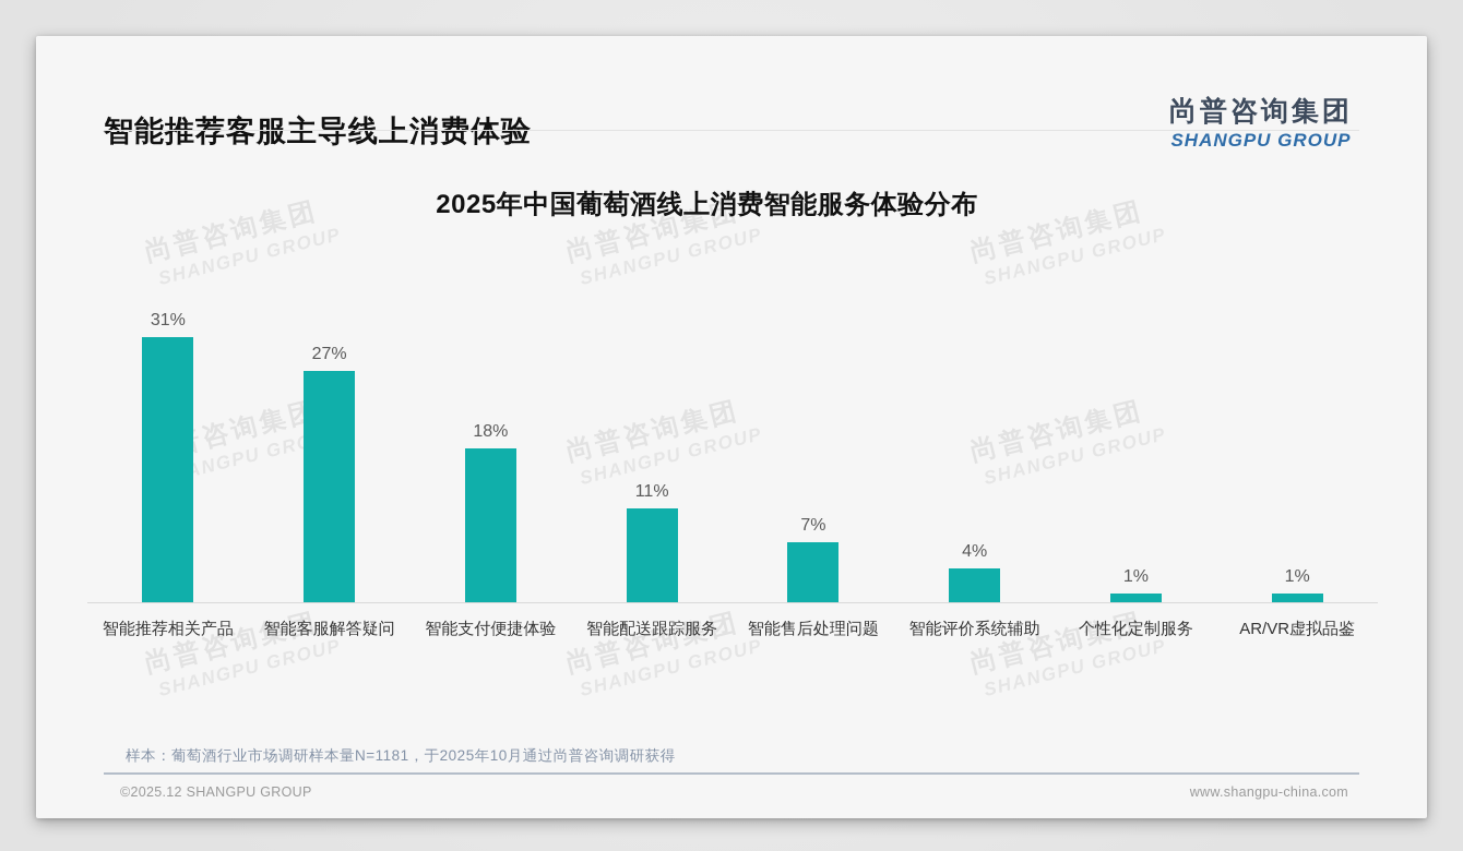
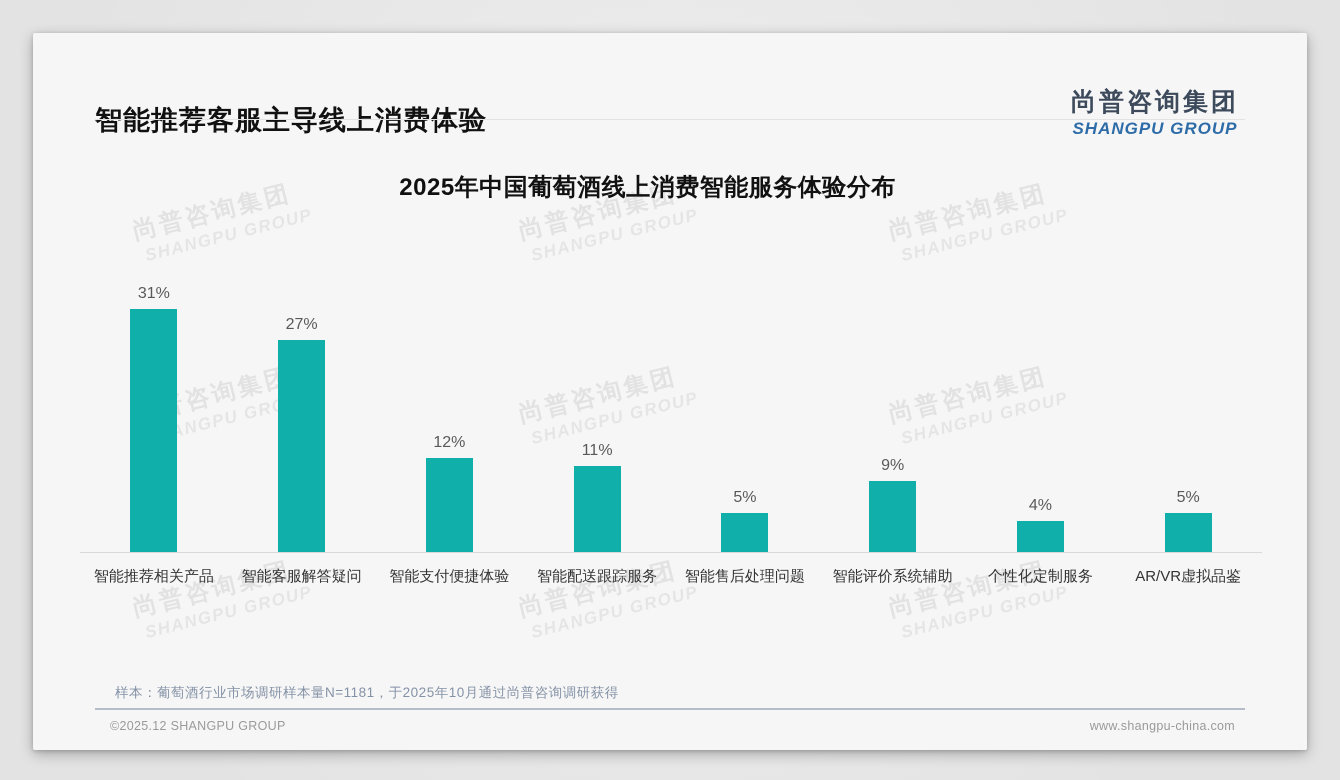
智能支付便捷体验: 18% -> 12%
智能售后处理问题: 7% -> 5%
智能评价系统辅助: 4% -> 9%
个性化定制服务: 1% -> 4%
AR/VR虚拟品鉴: 1% -> 5%
